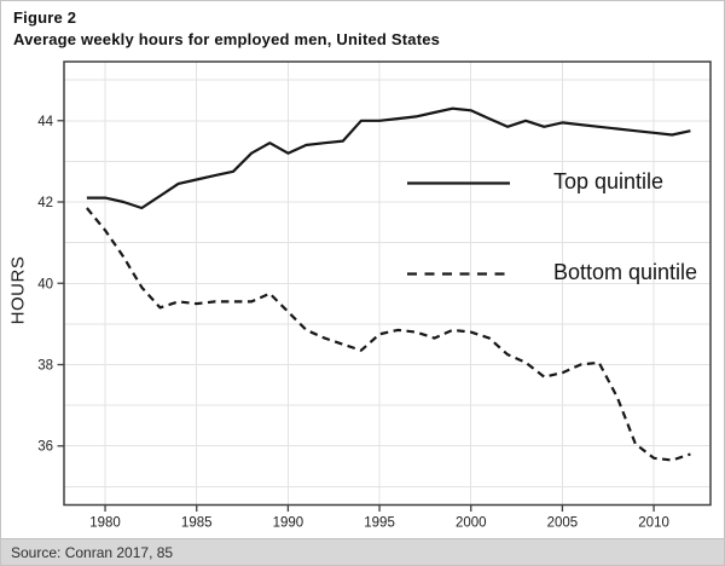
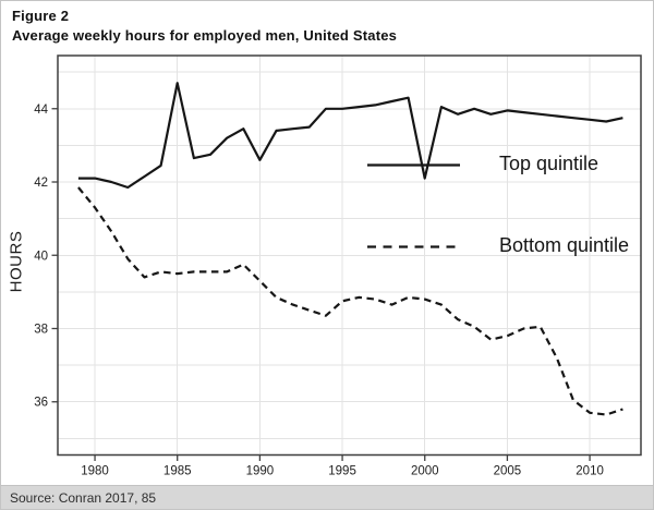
Top quintile/1985: 42.5 -> 44.7
Top quintile/1990: 43.2 -> 42.6
Top quintile/2000: 44.2 -> 42.1
